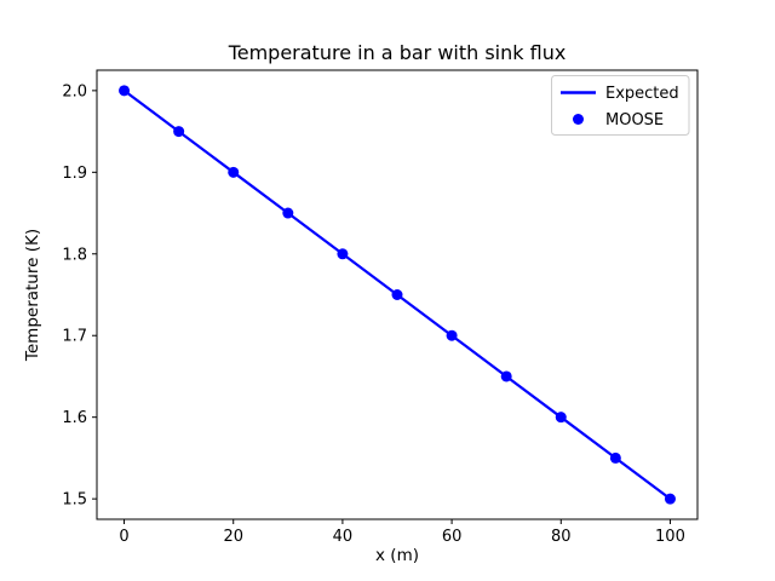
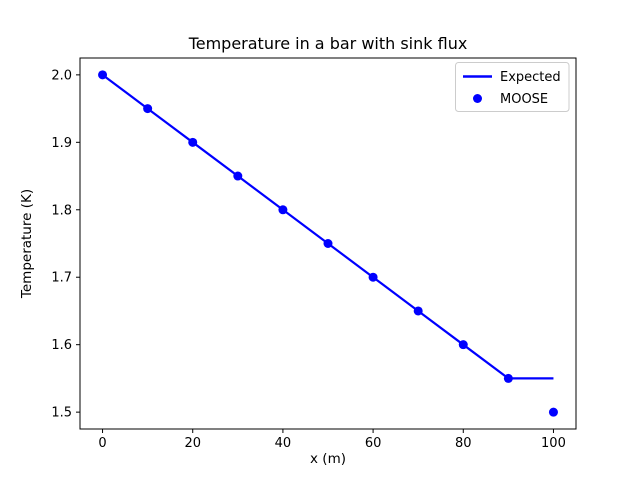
Expected/100: 1.50 -> 1.55
